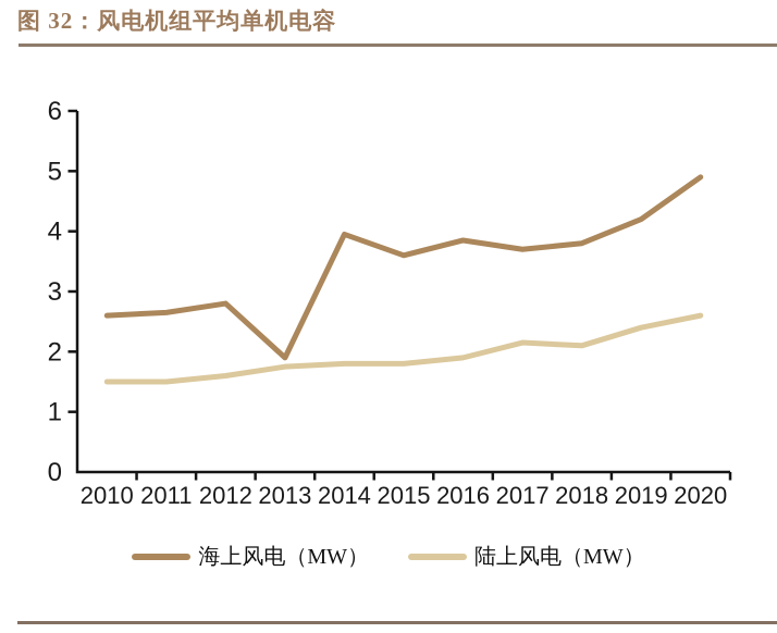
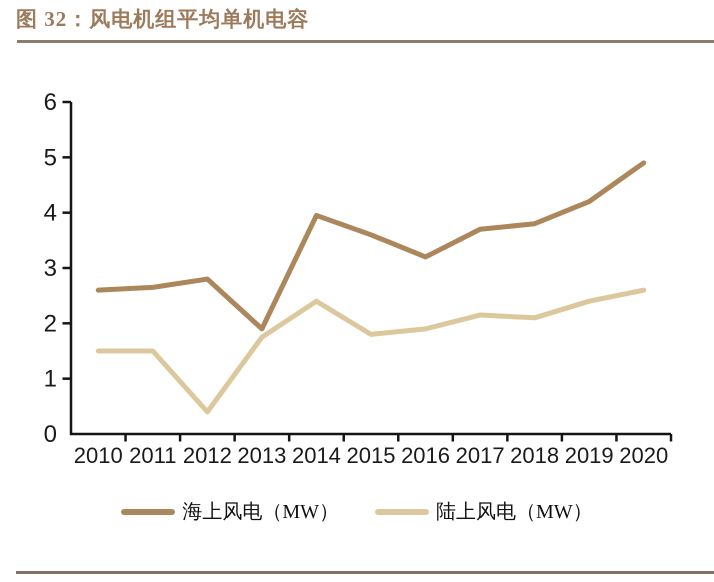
陆上风电（MW）/2012: 1.6 -> 0.4
陆上风电（MW）/2014: 1.8 -> 2.4
海上风电（MW）/2016: 3.9 -> 3.2
